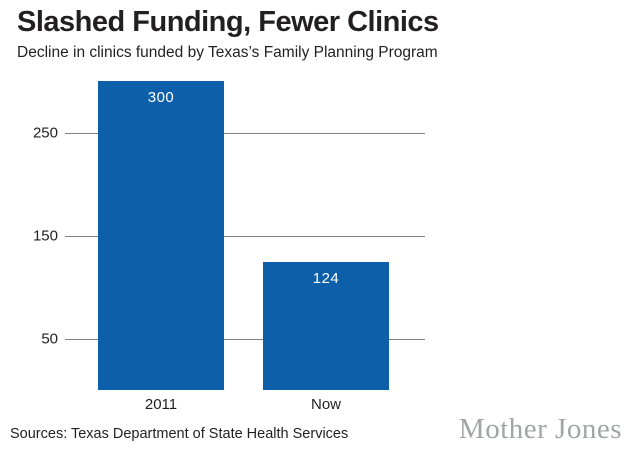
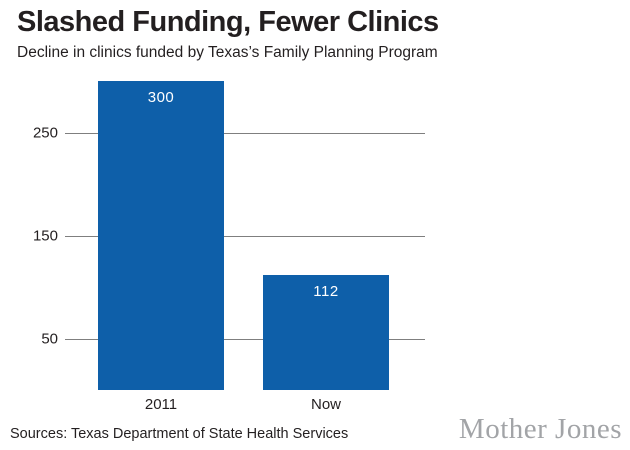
Now: 124 -> 112
